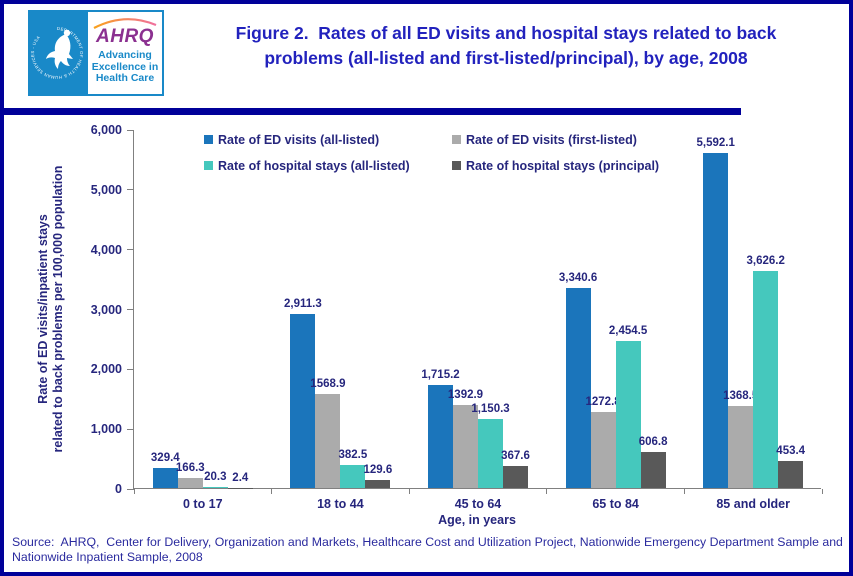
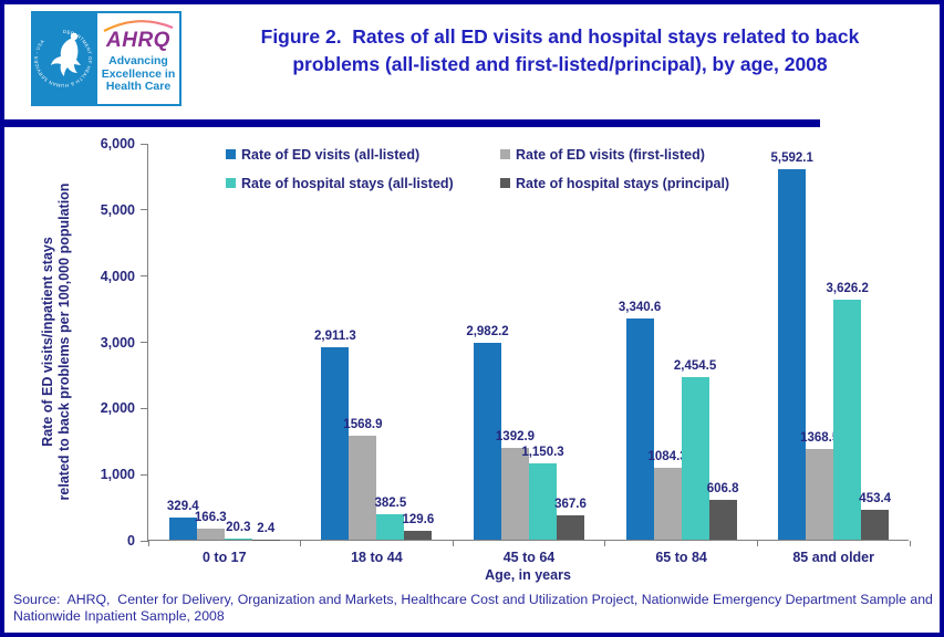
Rate of ED visits (all-listed)/45 to 64: 1,715.2 -> 2,982.2
Rate of ED visits (first-listed)/65 to 84: 1272.8 -> 1084.3
